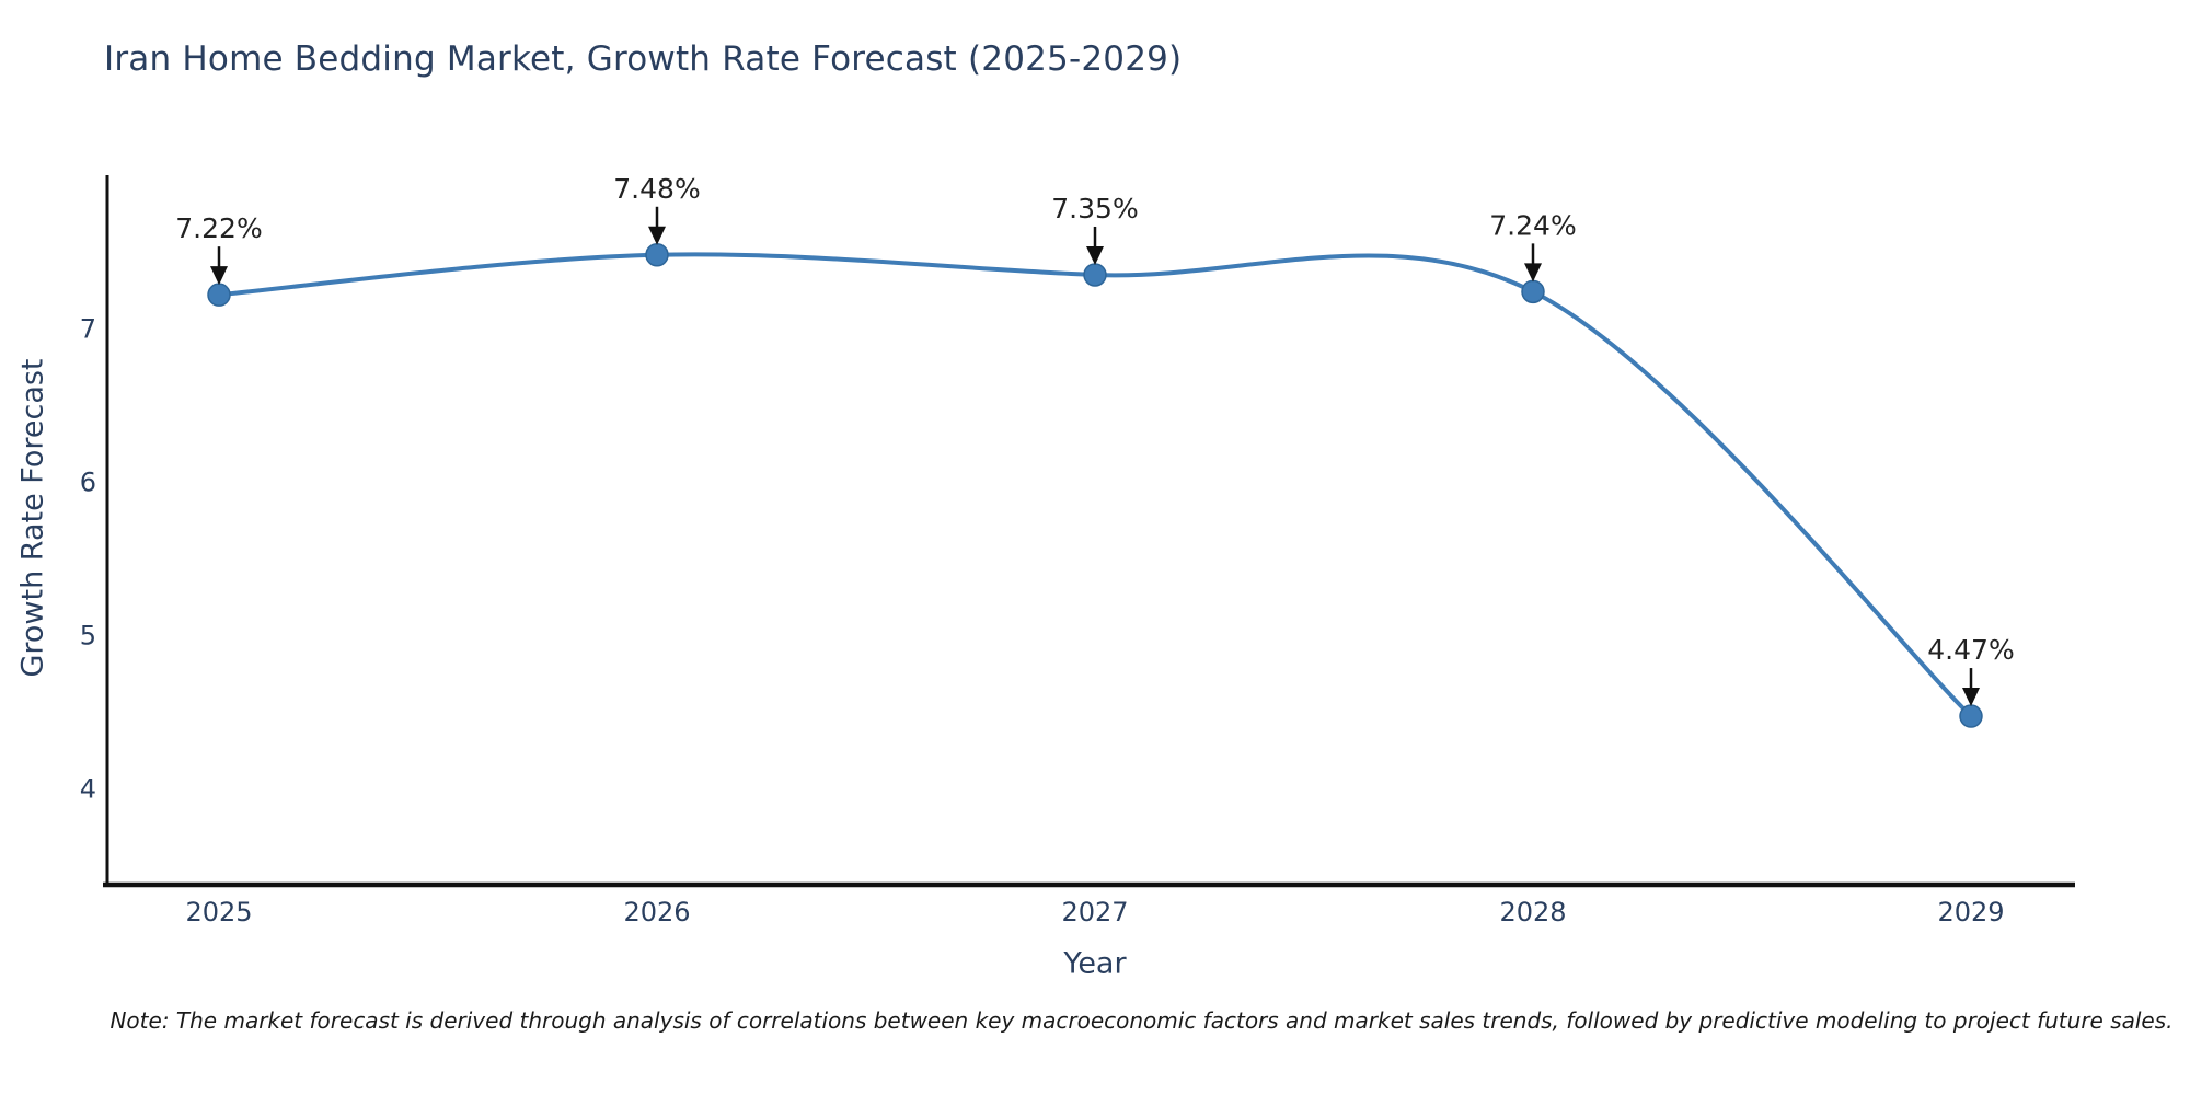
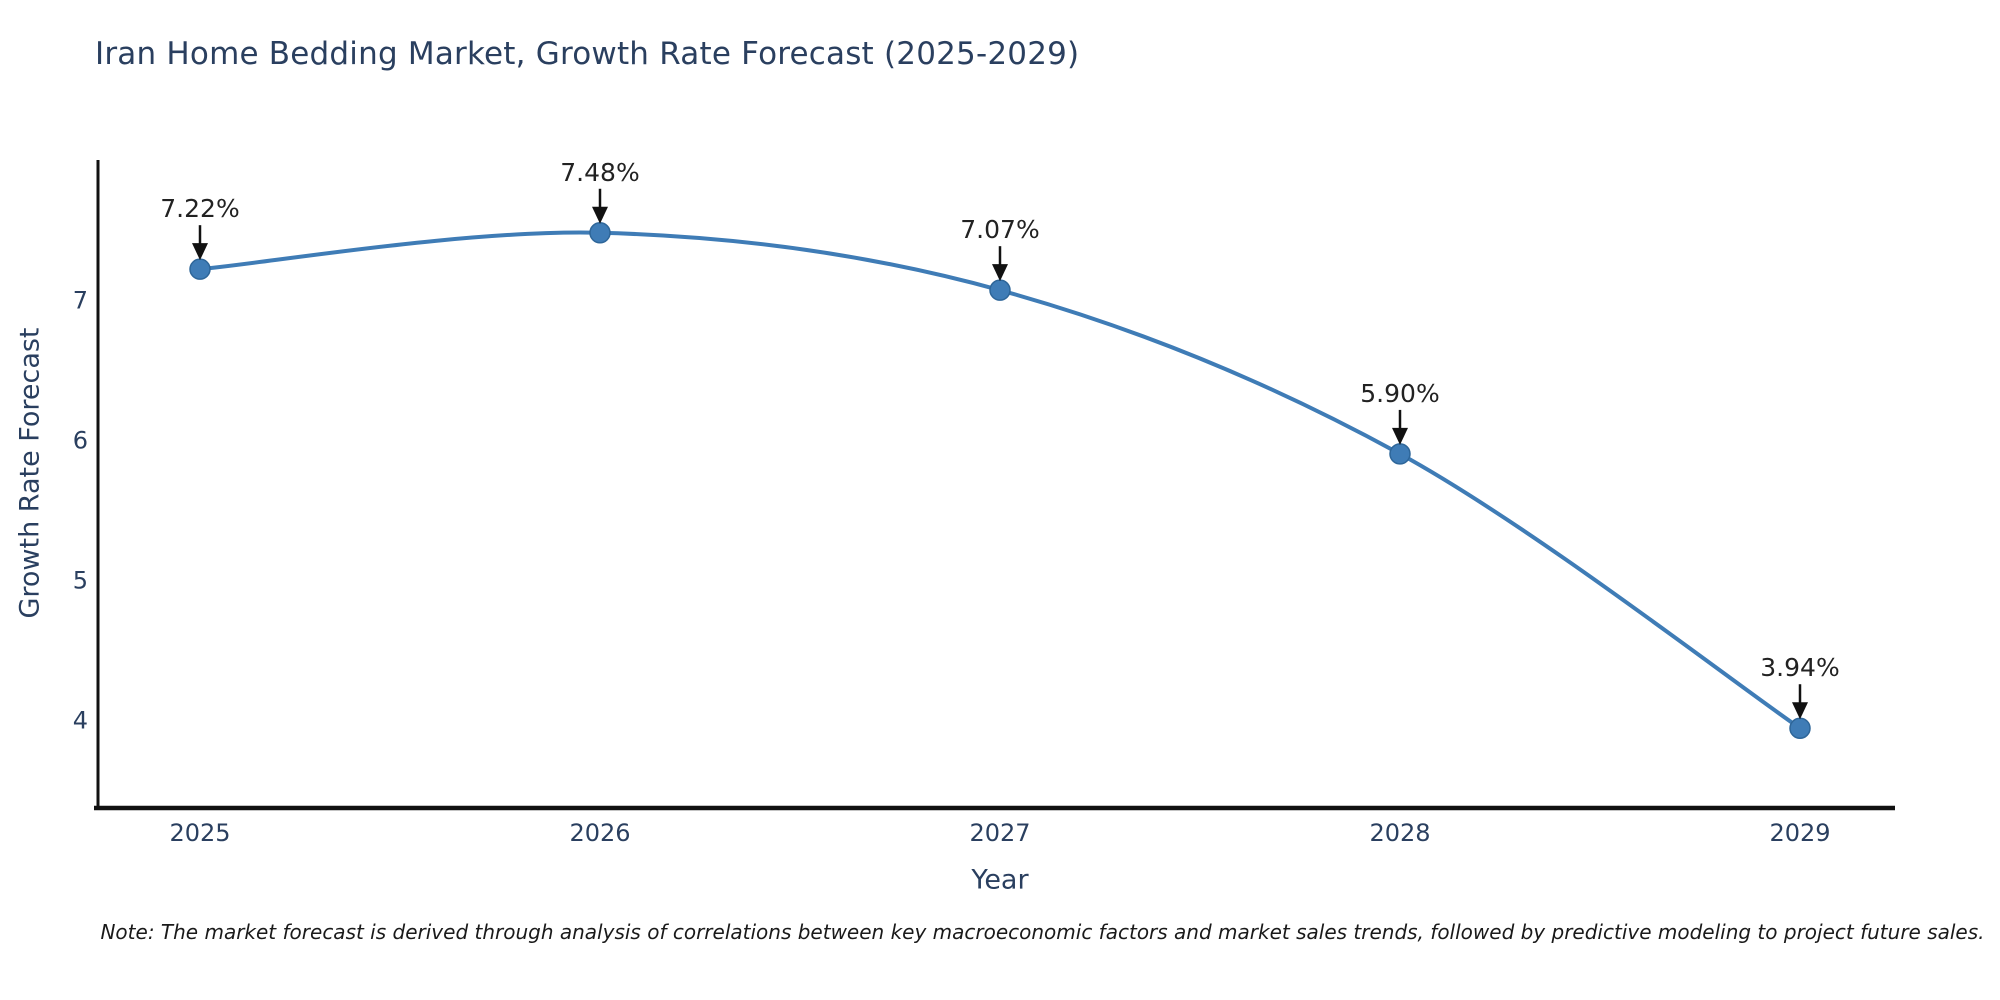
2027: 7.35% -> 7.07%
2028: 7.24% -> 5.90%
2029: 4.47% -> 3.94%
